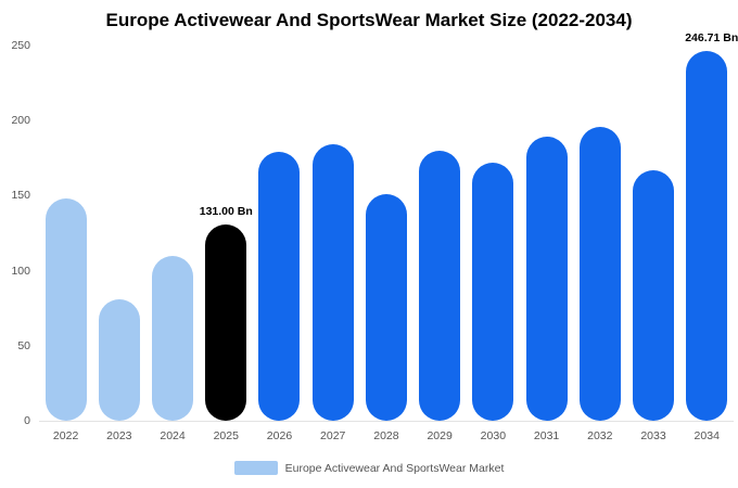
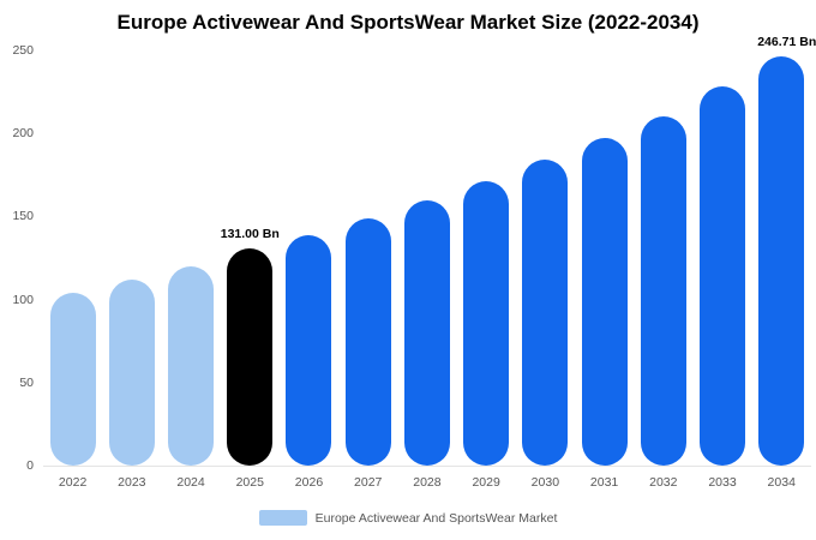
2022: 148 -> 104
2023: 81 -> 112
2024: 110 -> 120
2026: 179 -> 139
2027: 184 -> 149
2028: 151 -> 160
2029: 180 -> 171
2030: 172 -> 184
2031: 189 -> 197
2032: 196 -> 210
2033: 167 -> 228
